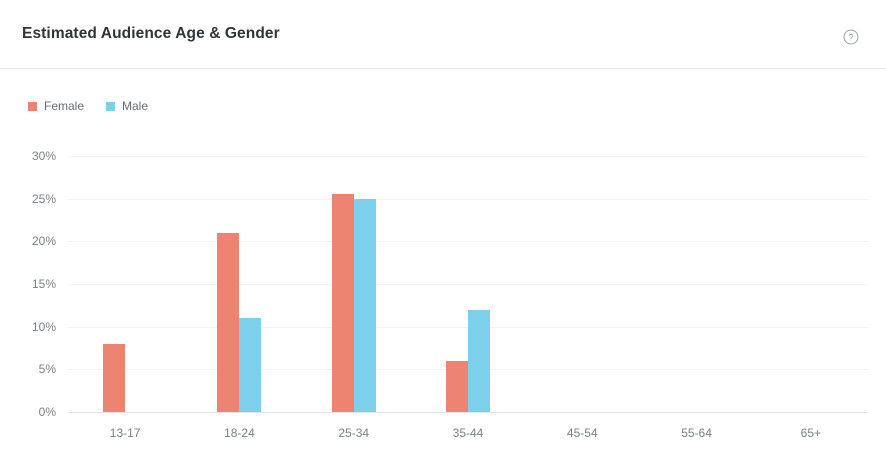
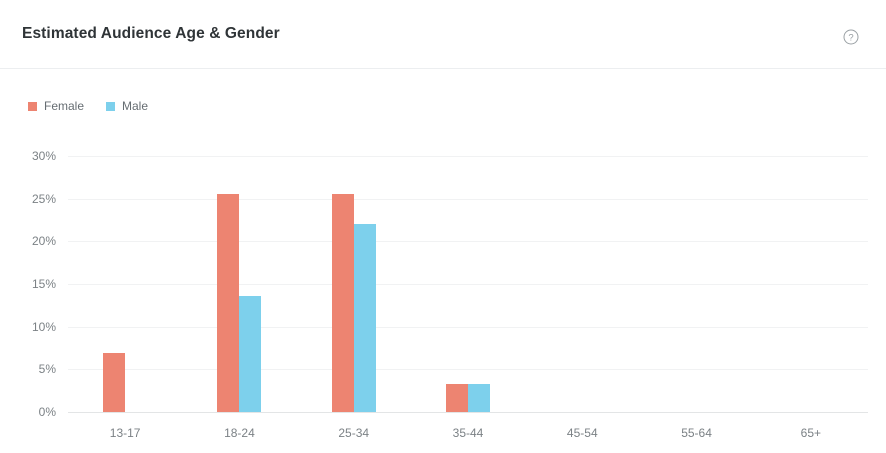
Female/13-17: 8% -> 7%
Female/18-24: 21% -> 26%
Male/18-24: 11% -> 14%
Male/25-34: 25% -> 22%
Female/35-44: 6% -> 3%
Male/35-44: 12% -> 3%
